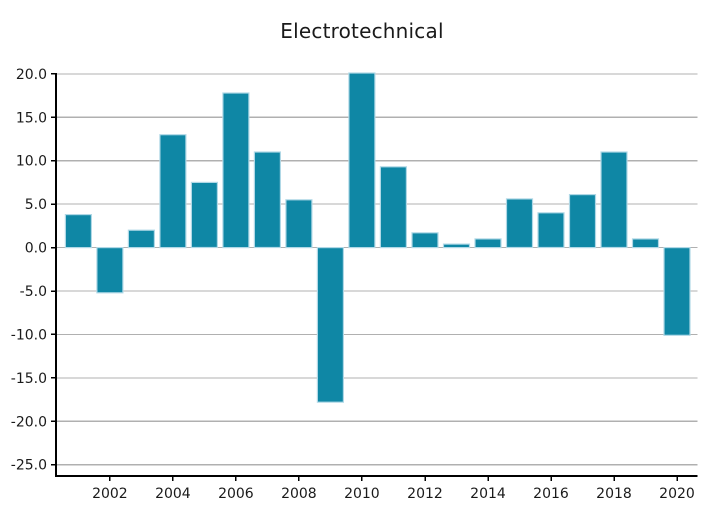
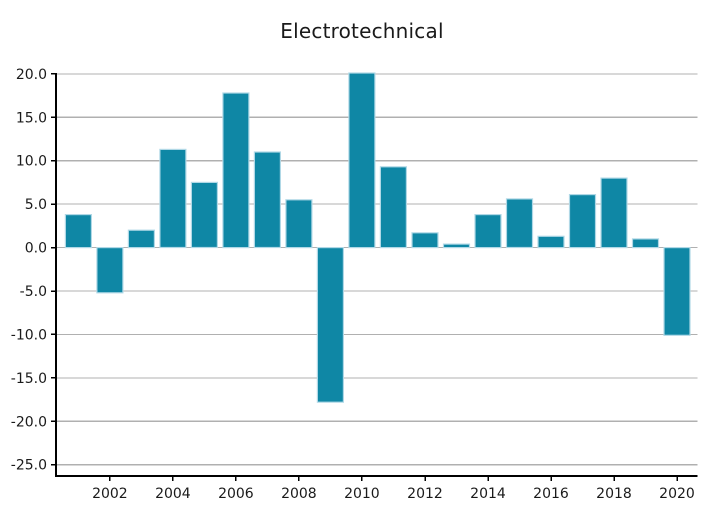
2004: 13 -> 11
2014: 1 -> 4
2016: 4 -> 1
2018: 11 -> 8
